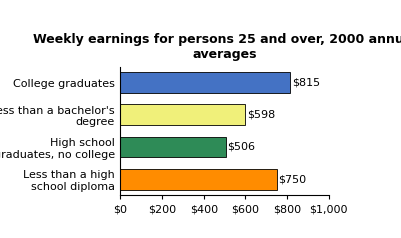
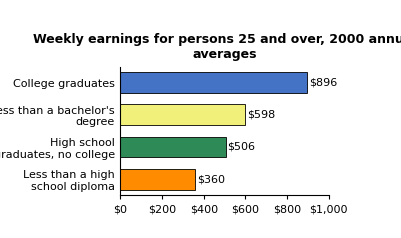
College graduates: $815 -> $896
Less than a high school diploma: $750 -> $360
